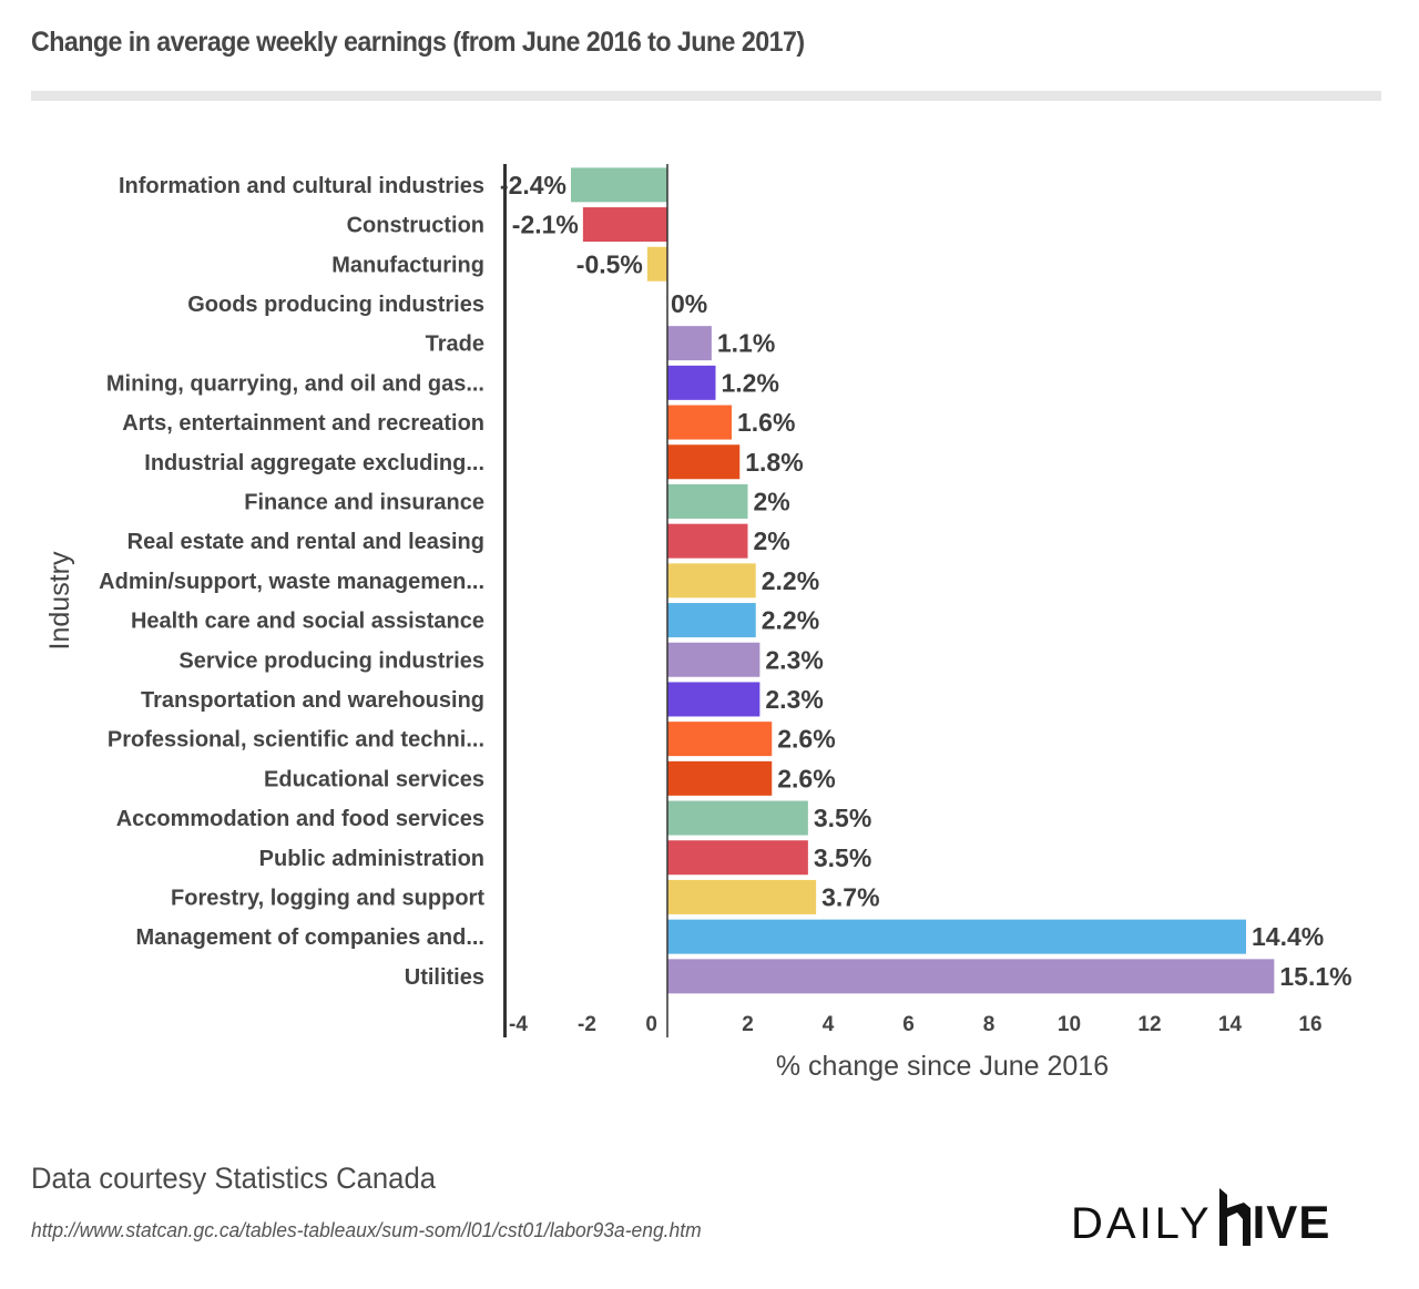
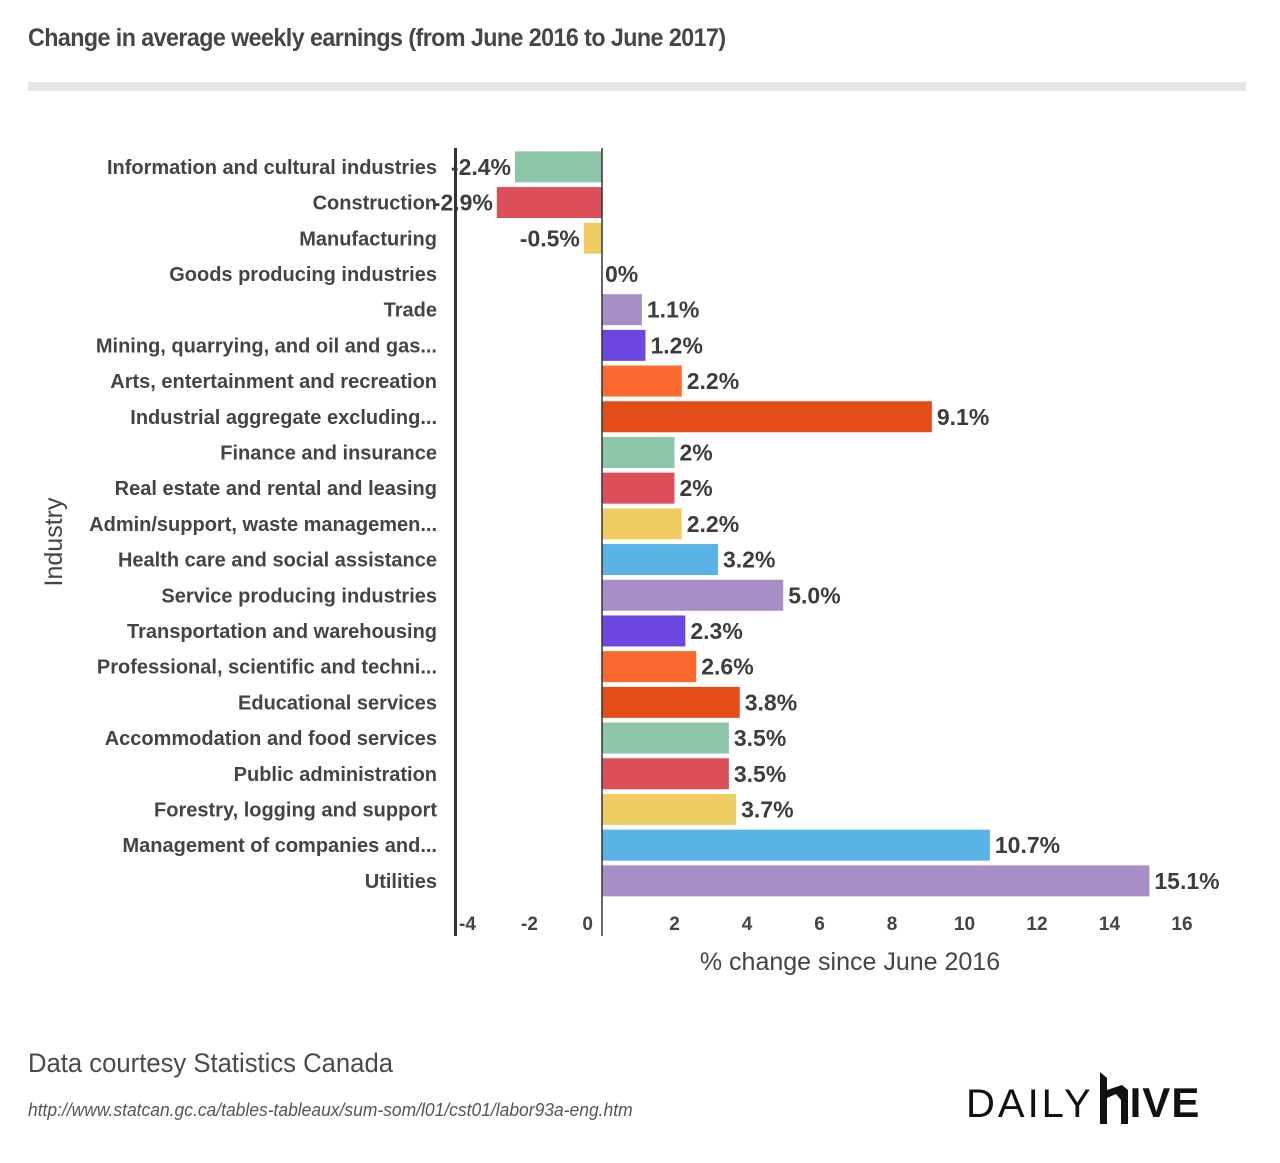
Construction: -2.1% -> -2.9%
Arts, entertainment and recreation: 1.6% -> 2.2%
Industrial aggregate excluding...: 1.8% -> 9.1%
Health care and social assistance: 2.2% -> 3.2%
Service producing industries: 2.3% -> 5.0%
Educational services: 2.6% -> 3.8%
Management of companies and...: 14.4% -> 10.7%
